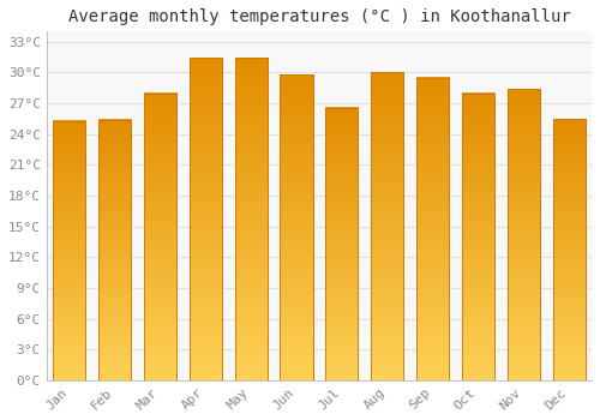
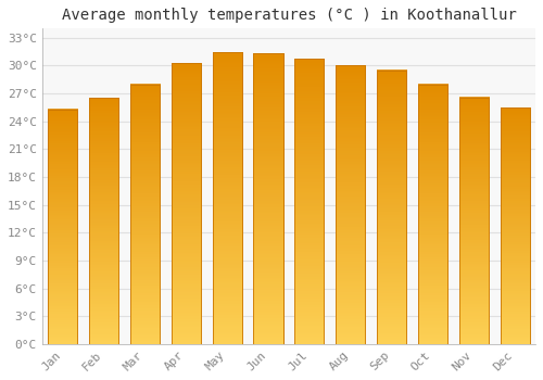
Feb: 25.4°C -> 26.5°C
Apr: 31.4°C -> 30.3°C
Jun: 29.8°C -> 31.3°C
Jul: 26.6°C -> 30.7°C
Nov: 28.4°C -> 26.6°C
